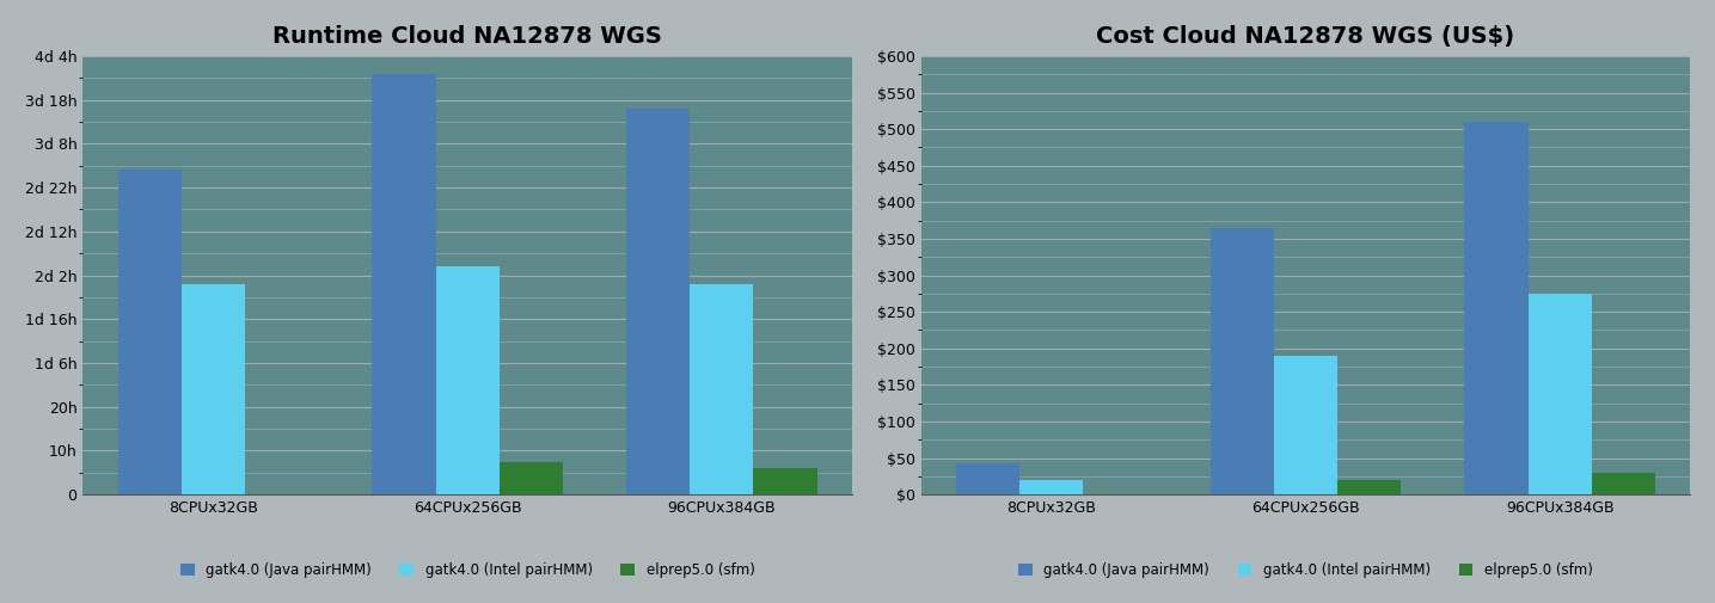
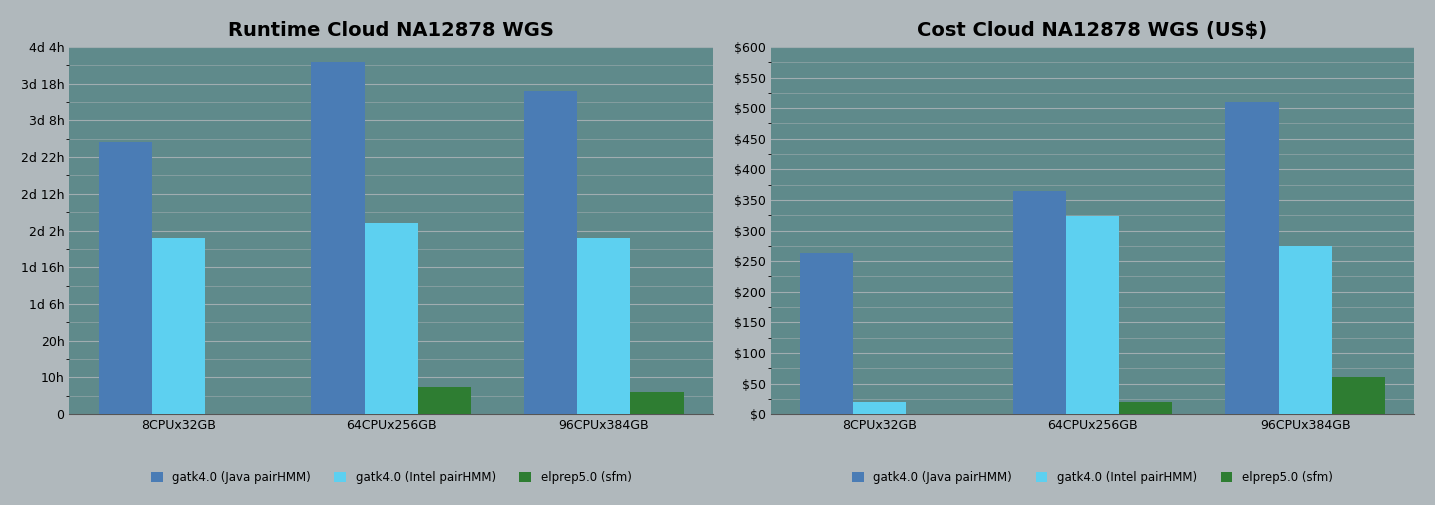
Cost Cloud NA12878 WGS (US$)/gatk4.0 (Java pairHMM)/8CPUx32GB: $42 -> $264
Cost Cloud NA12878 WGS (US$)/gatk4.0 (Intel pairHMM)/64CPUx256GB: $190 -> $324
Cost Cloud NA12878 WGS (US$)/elprep5.0 (sfm)/96CPUx384GB: $30 -> $60
